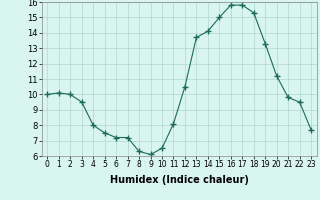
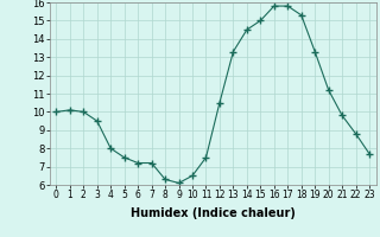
11: 8.1 -> 7.5
13: 13.7 -> 13.3
14: 14.1 -> 14.5
22: 9.5 -> 8.8
